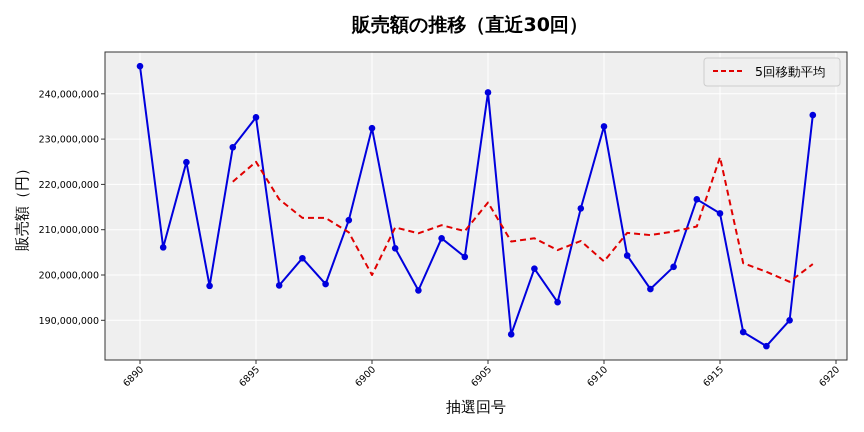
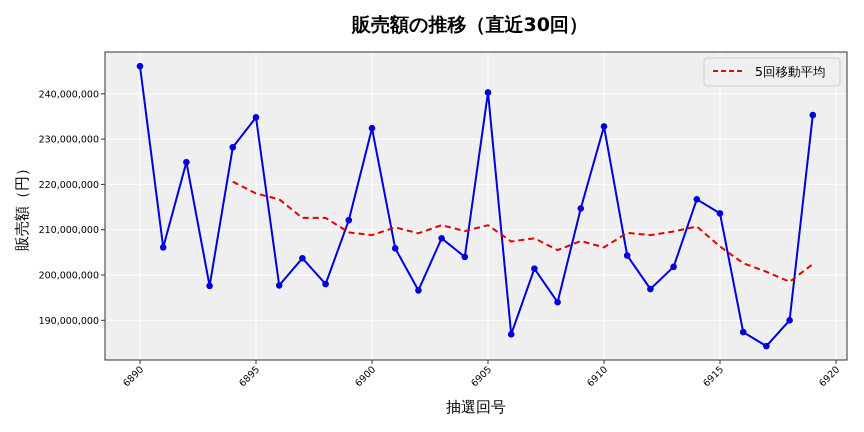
5回移動平均/6895: 225000000 -> 218000000
5回移動平均/6900: 200000000 -> 209000000
5回移動平均/6905: 216000000 -> 211000000
5回移動平均/6910: 203000000 -> 206000000
5回移動平均/6915: 226000000 -> 206000000
